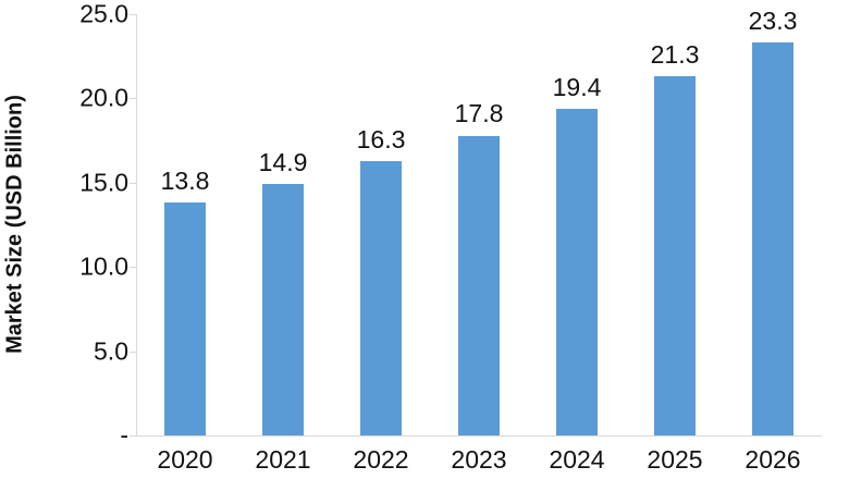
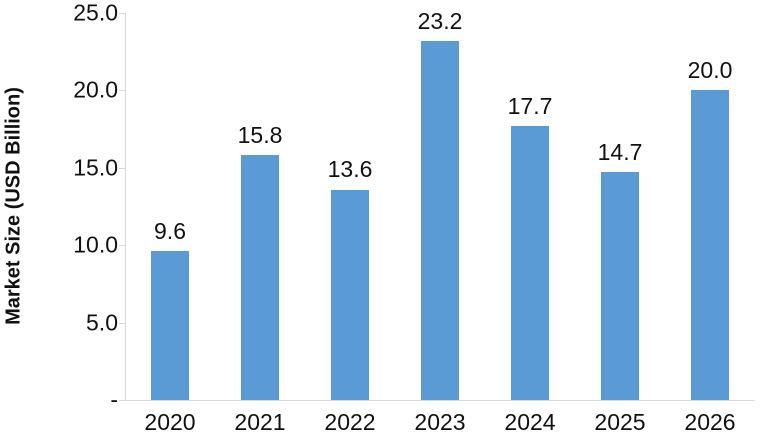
2020: 13.8 -> 9.6
2021: 14.9 -> 15.8
2022: 16.3 -> 13.6
2023: 17.8 -> 23.2
2024: 19.4 -> 17.7
2025: 21.3 -> 14.7
2026: 23.3 -> 20.0
